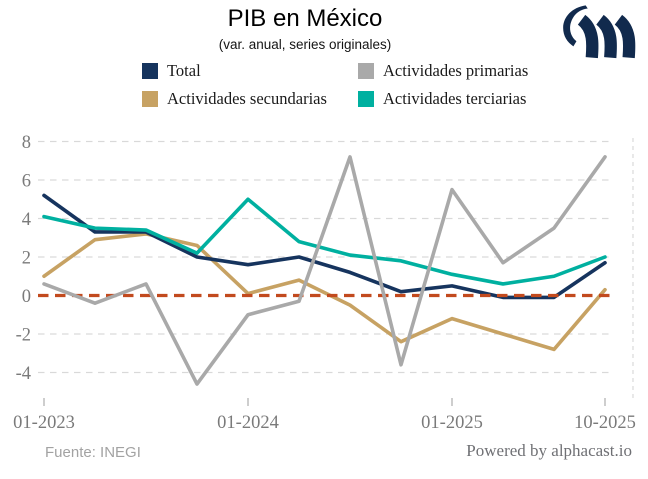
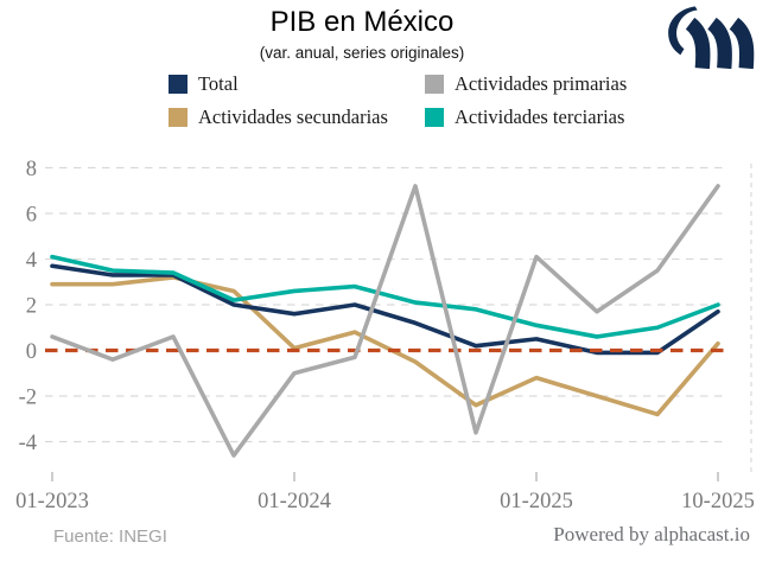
Total/01-2023: 5.2 -> 3.7
Actividades secundarias/01-2023: 1.0 -> 2.9
Actividades terciarias/01-2024: 5.0 -> 2.6
Actividades primarias/01-2025: 5.5 -> 4.1
